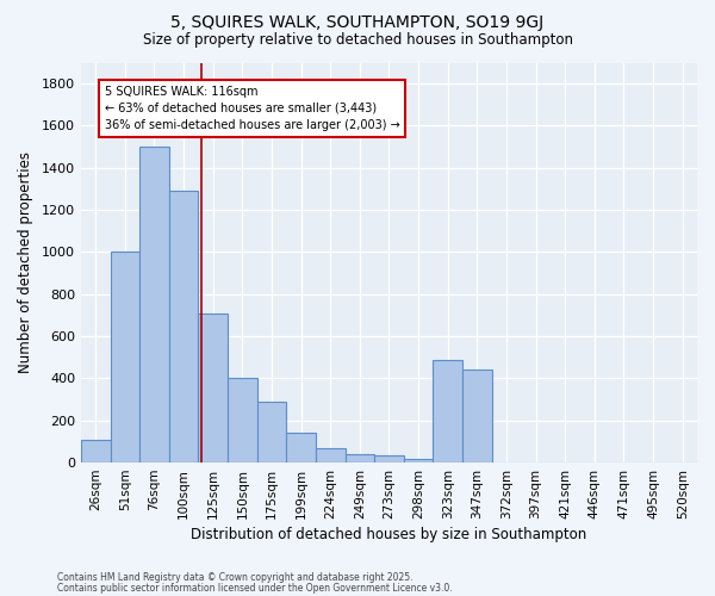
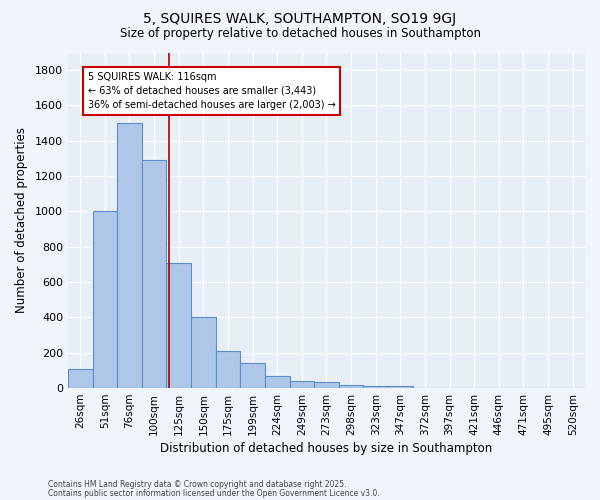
175sqm: 290 -> 210
323sqm: 490 -> 10
347sqm: 440 -> 10
